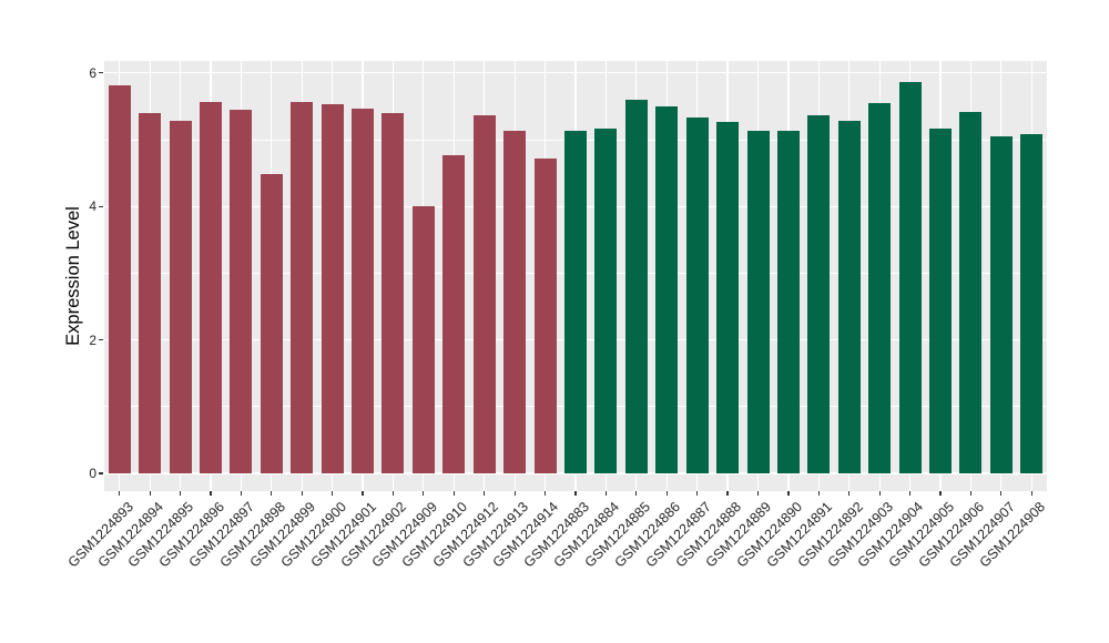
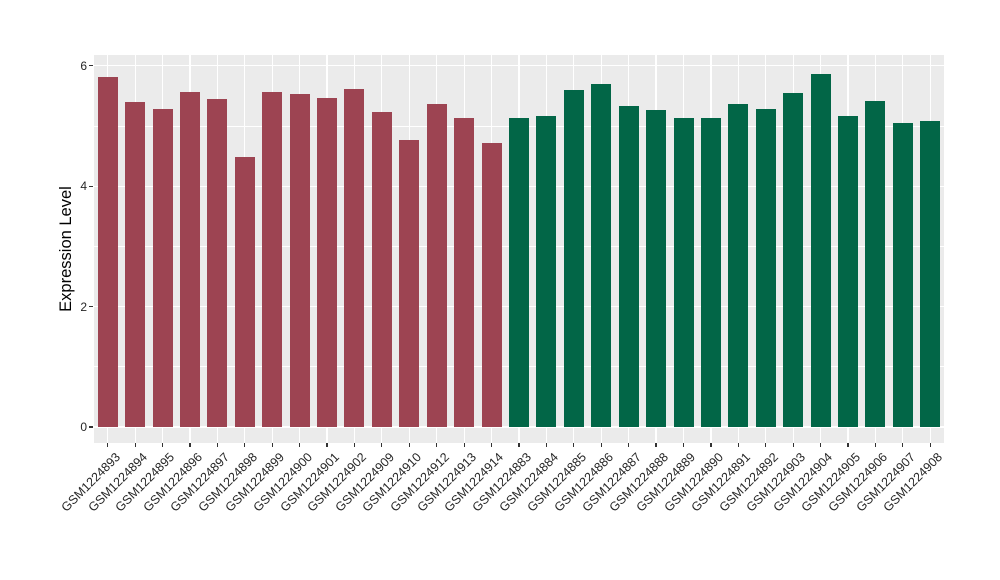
GSM1224902: 5.4 -> 5.6
GSM1224909: 4.0 -> 5.2
GSM1224886: 5.5 -> 5.7
